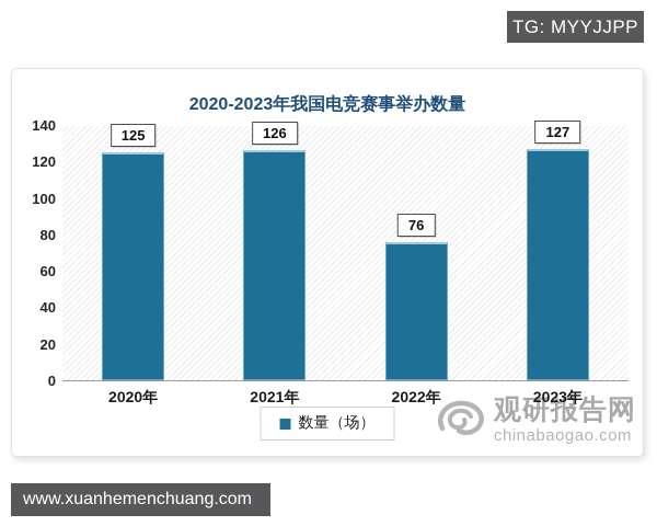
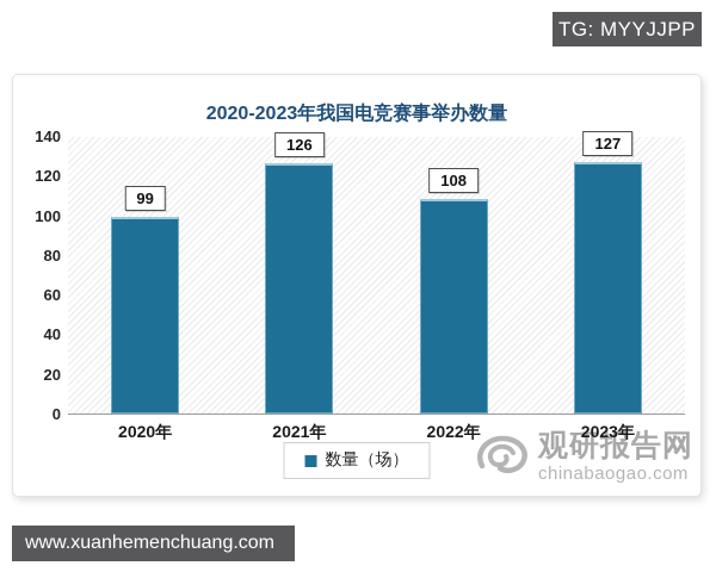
2020年: 125 -> 99
2022年: 76 -> 108
